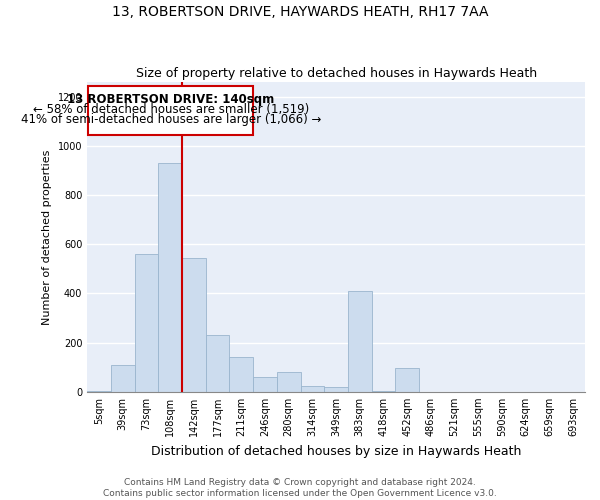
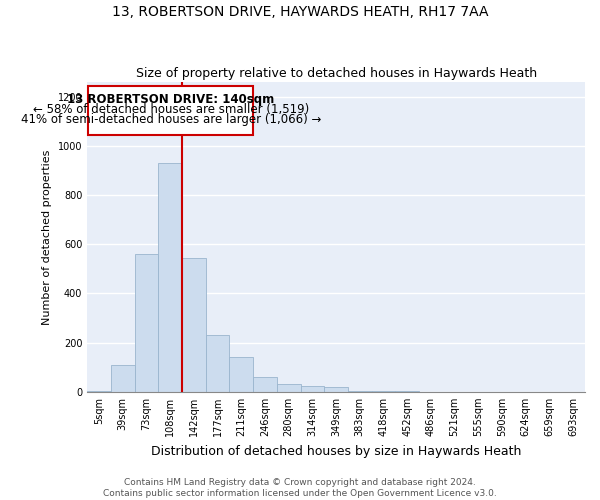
280sqm: 80 -> 33
383sqm: 410 -> 5
452sqm: 95 -> 2
